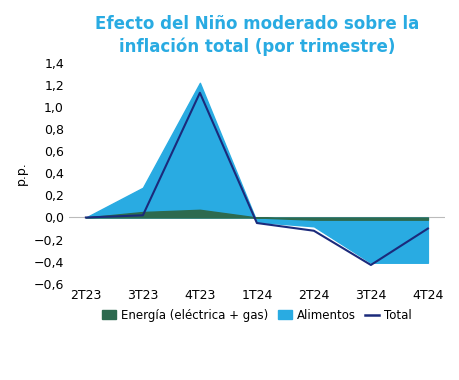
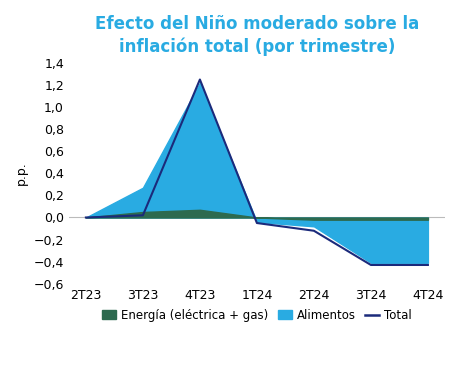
Total/4T23: 1,13 -> 1,25
Total/4T24: -0,10 -> -0,43
